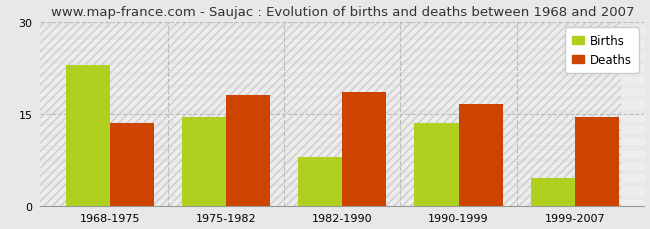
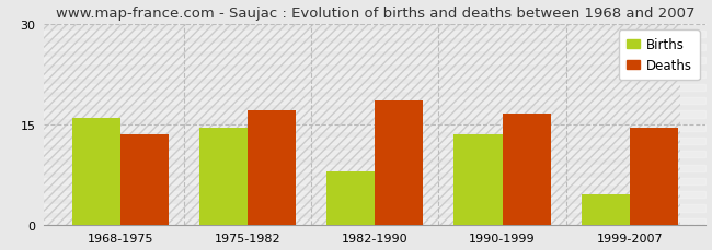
Births/1968-1975: 23.0 -> 16.0
Deaths/1975-1982: 18.0 -> 17.0
